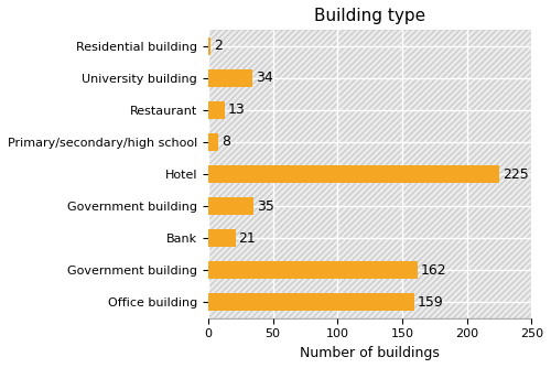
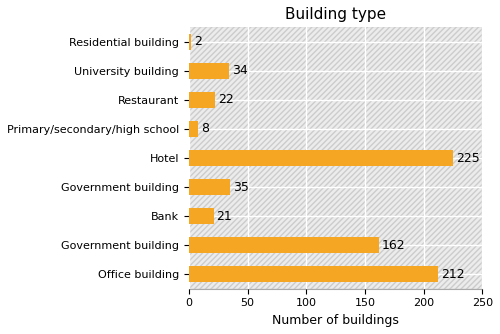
Restaurant: 13 -> 22
Office building: 159 -> 212
